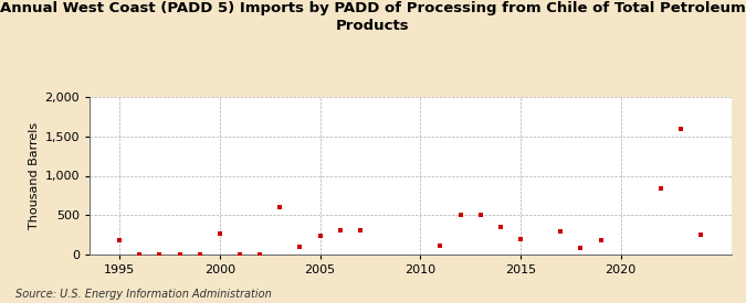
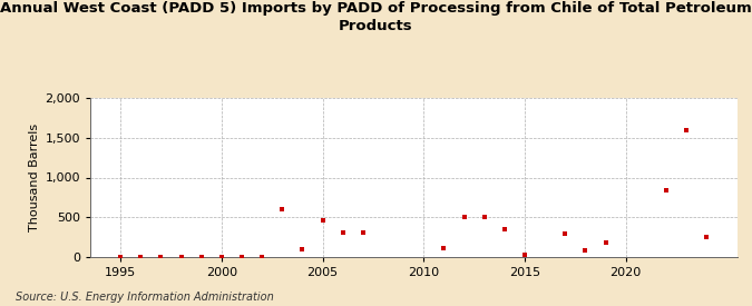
1995: 180 -> 0
2000: 260 -> 0
2005: 240 -> 460
2015: 200 -> 30
